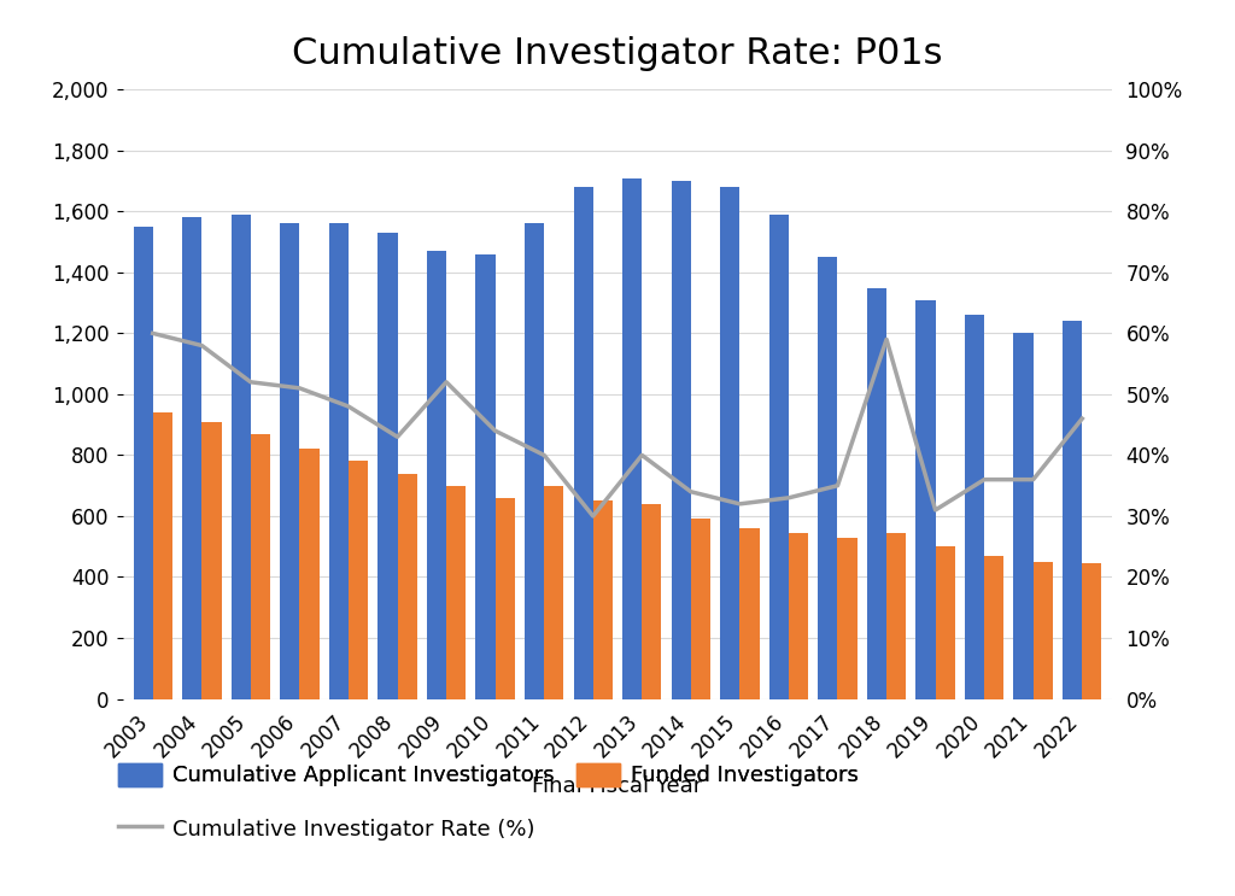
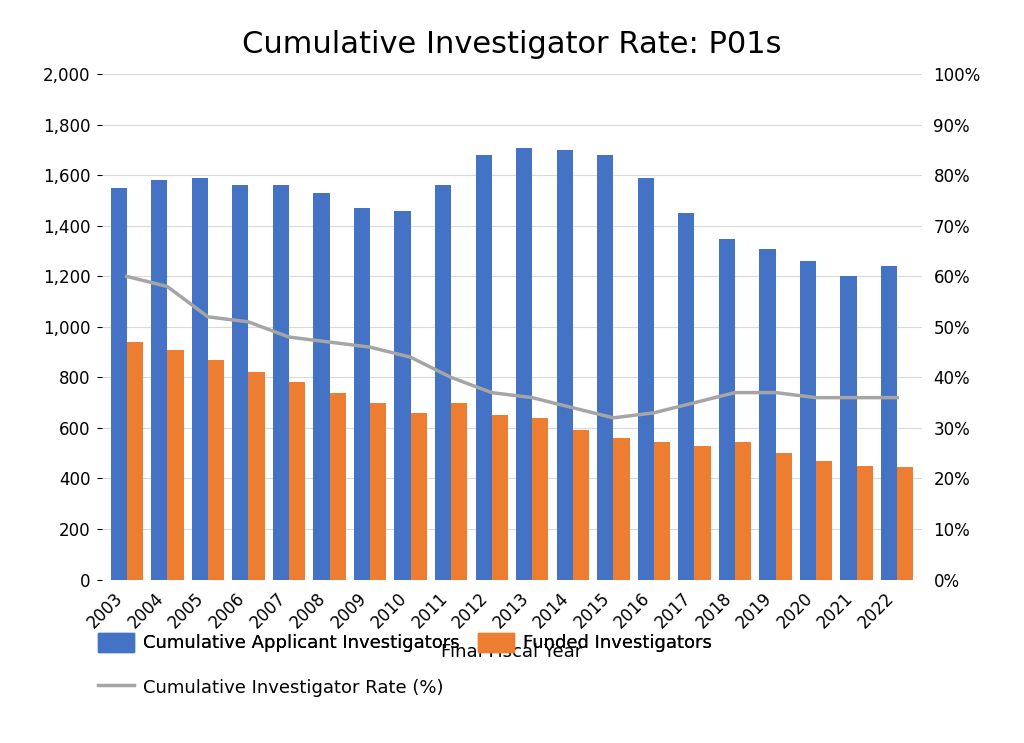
Cumulative Investigator Rate (%)/2008: 43% -> 47%
Cumulative Investigator Rate (%)/2009: 52% -> 46%
Cumulative Investigator Rate (%)/2012: 30% -> 37%
Cumulative Investigator Rate (%)/2013: 40% -> 36%
Cumulative Investigator Rate (%)/2018: 59% -> 37%
Cumulative Investigator Rate (%)/2019: 31% -> 37%
Cumulative Investigator Rate (%)/2022: 46% -> 36%
